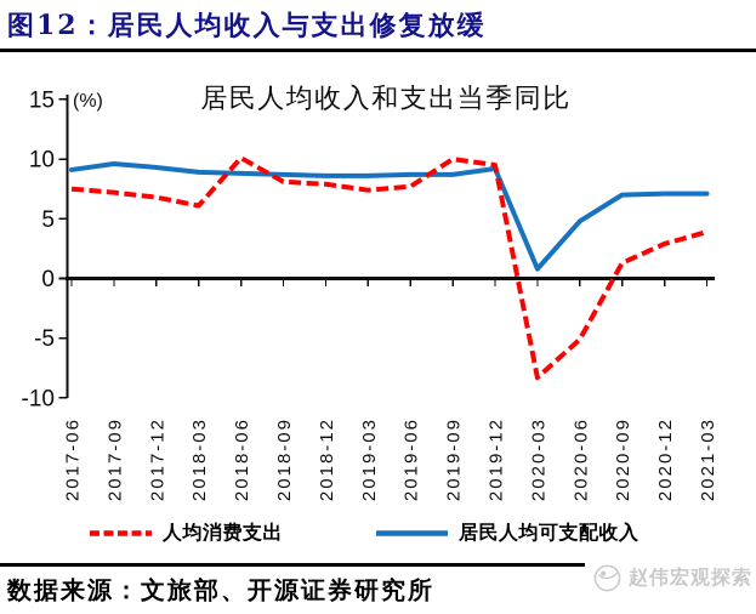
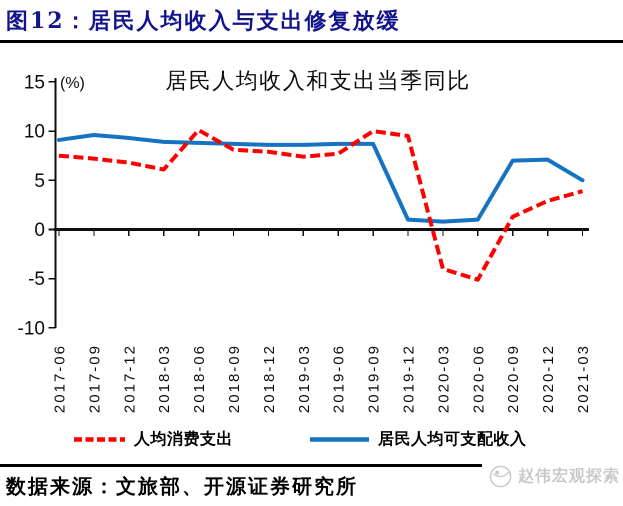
居民人均可支配收入/2019-12: 9 -> 1
人均消费支出/2020-03: -8 -> -4
居民人均可支配收入/2020-06: 5 -> 1
居民人均可支配收入/2021-03: 7 -> 5
